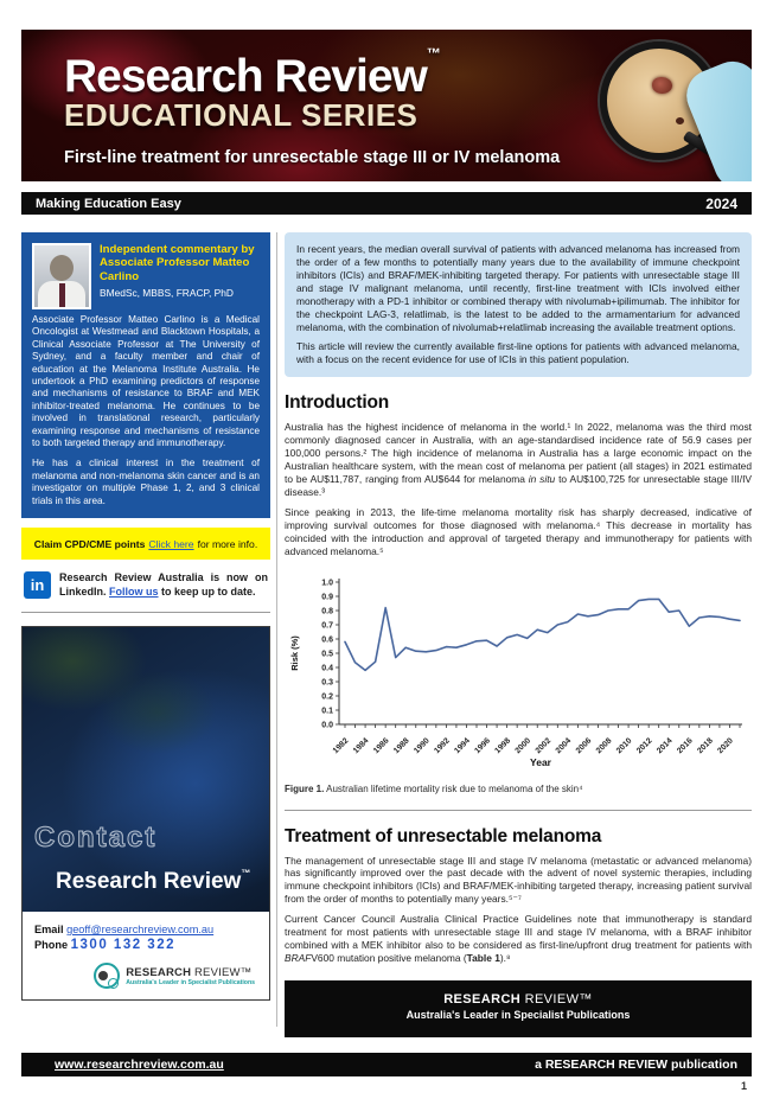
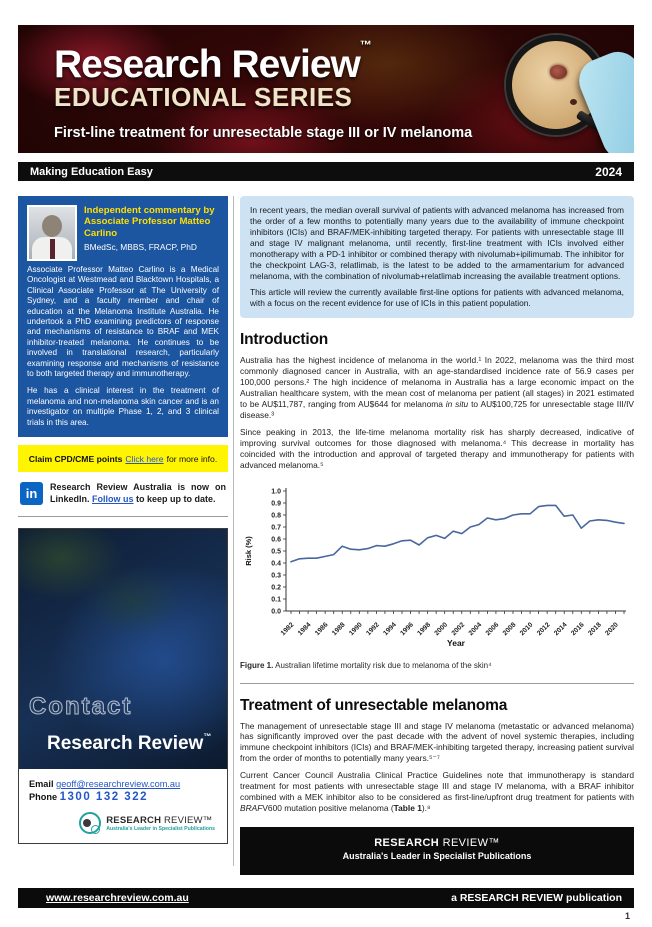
1982: 0.58 -> 0.41
1984: 0.38 -> 0.44
1986: 0.82 -> 0.46
